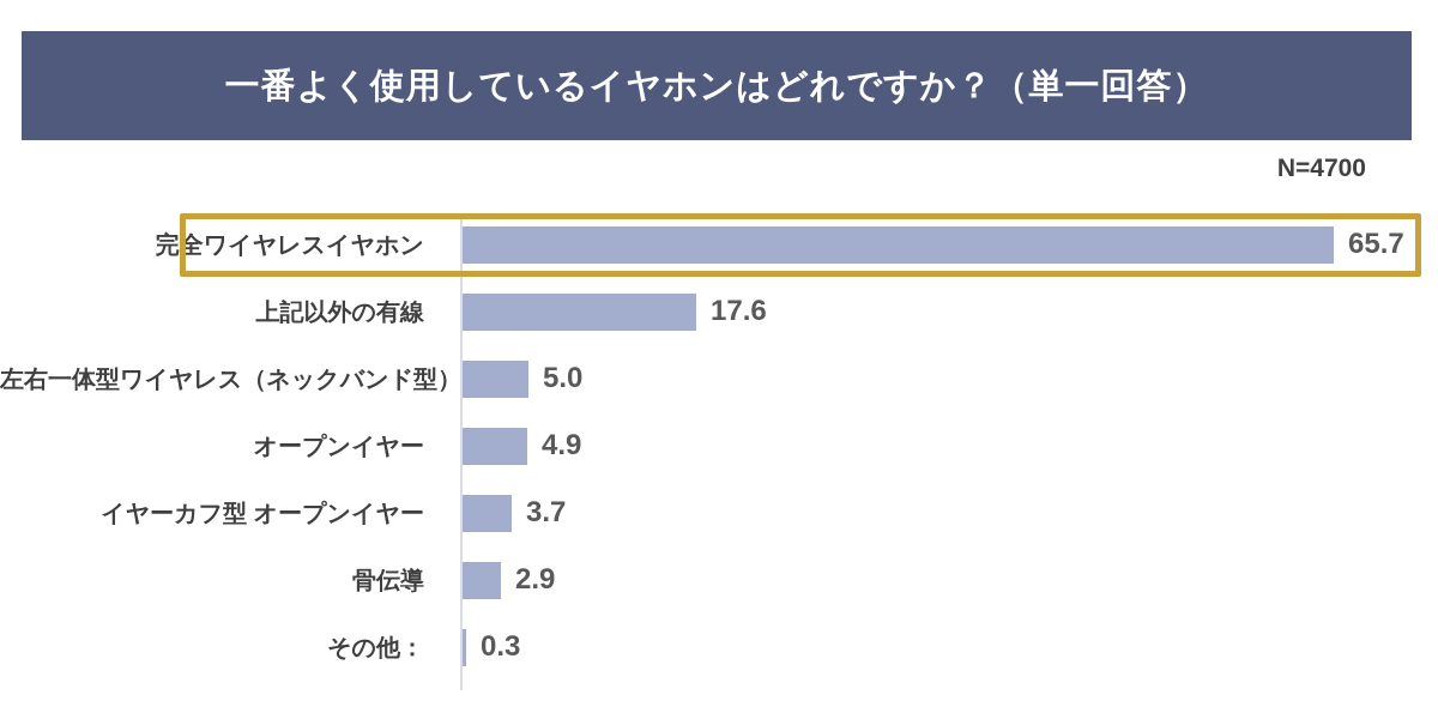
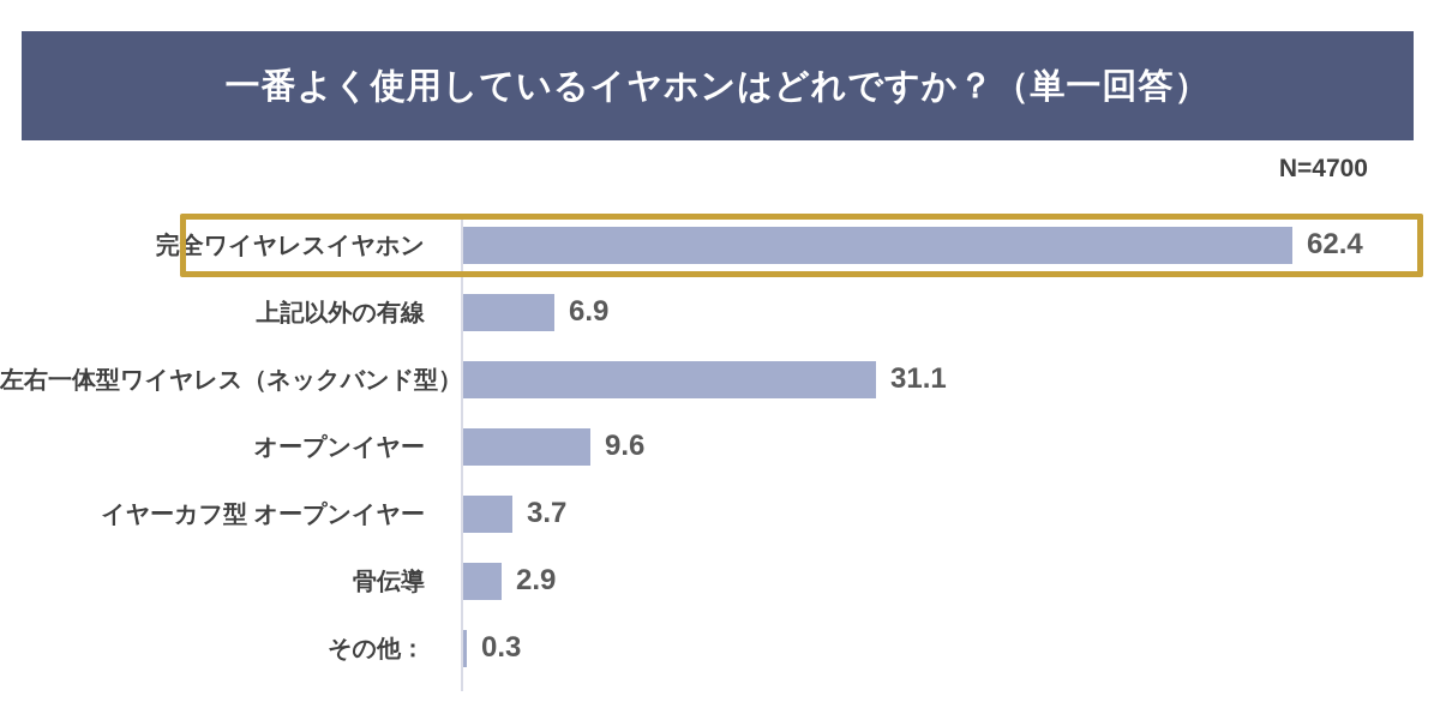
完全ワイヤレスイヤホン: 65.7 -> 62.4
上記以外の有線: 17.6 -> 6.9
左右一体型ワイヤレス（ネックバンド型）: 5.0 -> 31.1
オープンイヤー: 4.9 -> 9.6
